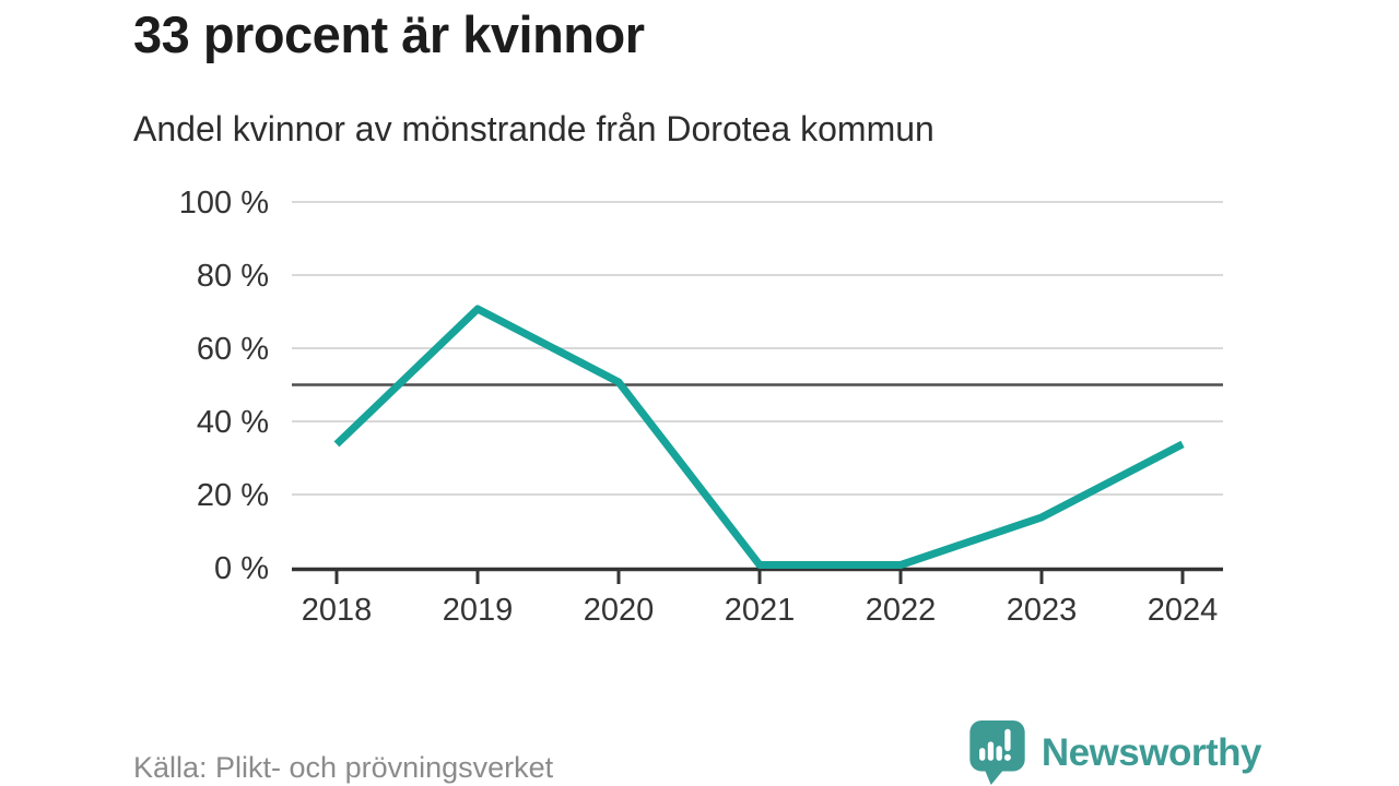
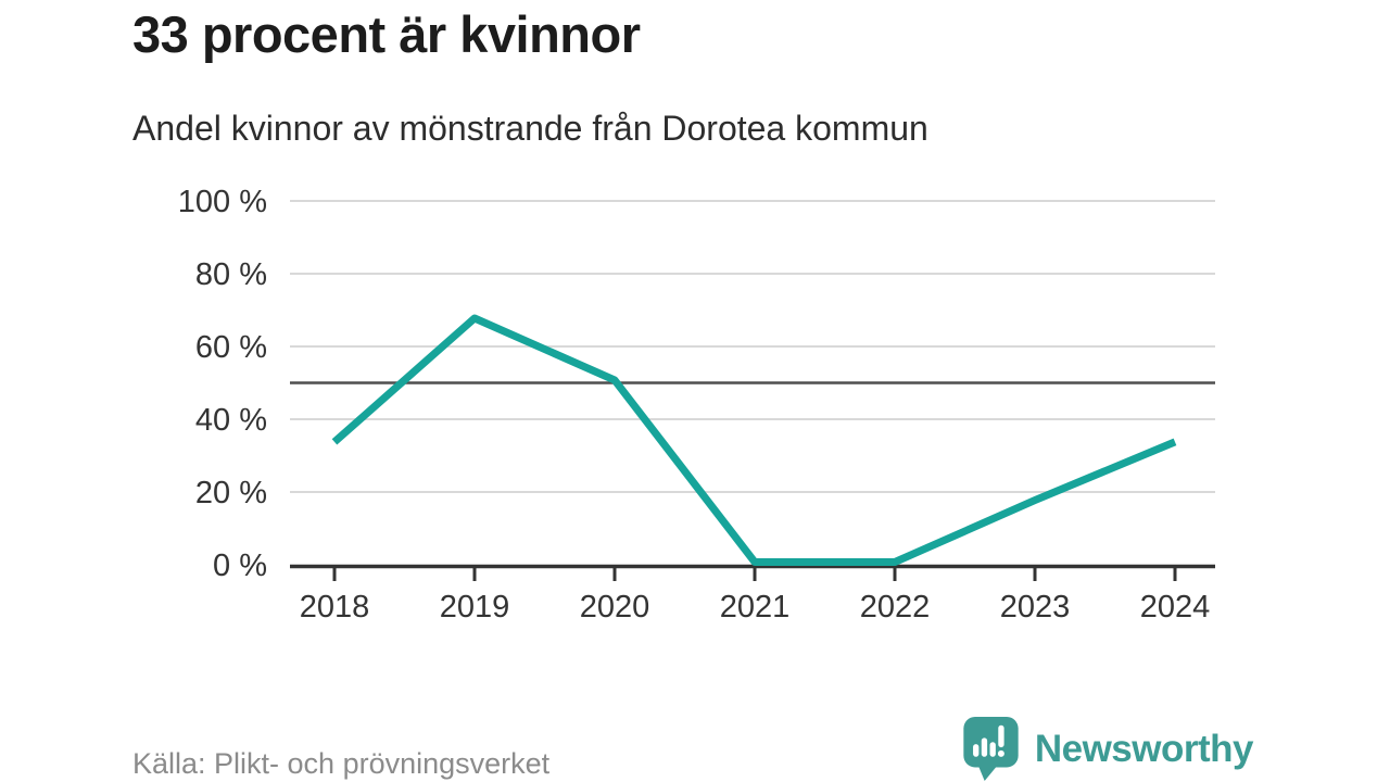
2019: 70% -> 67%
2023: 13% -> 17%
